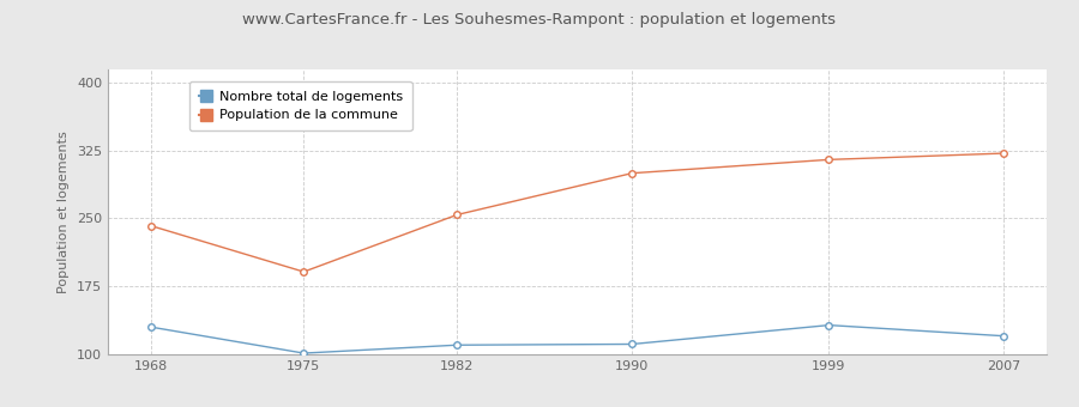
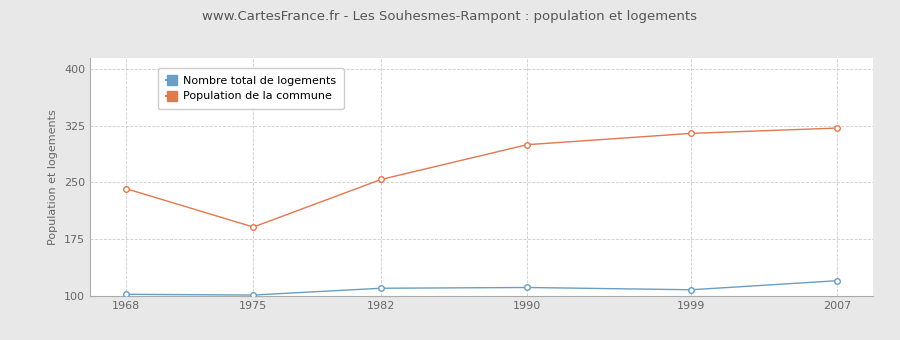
Nombre total de logements/1968: 130 -> 102
Nombre total de logements/1999: 132 -> 108
